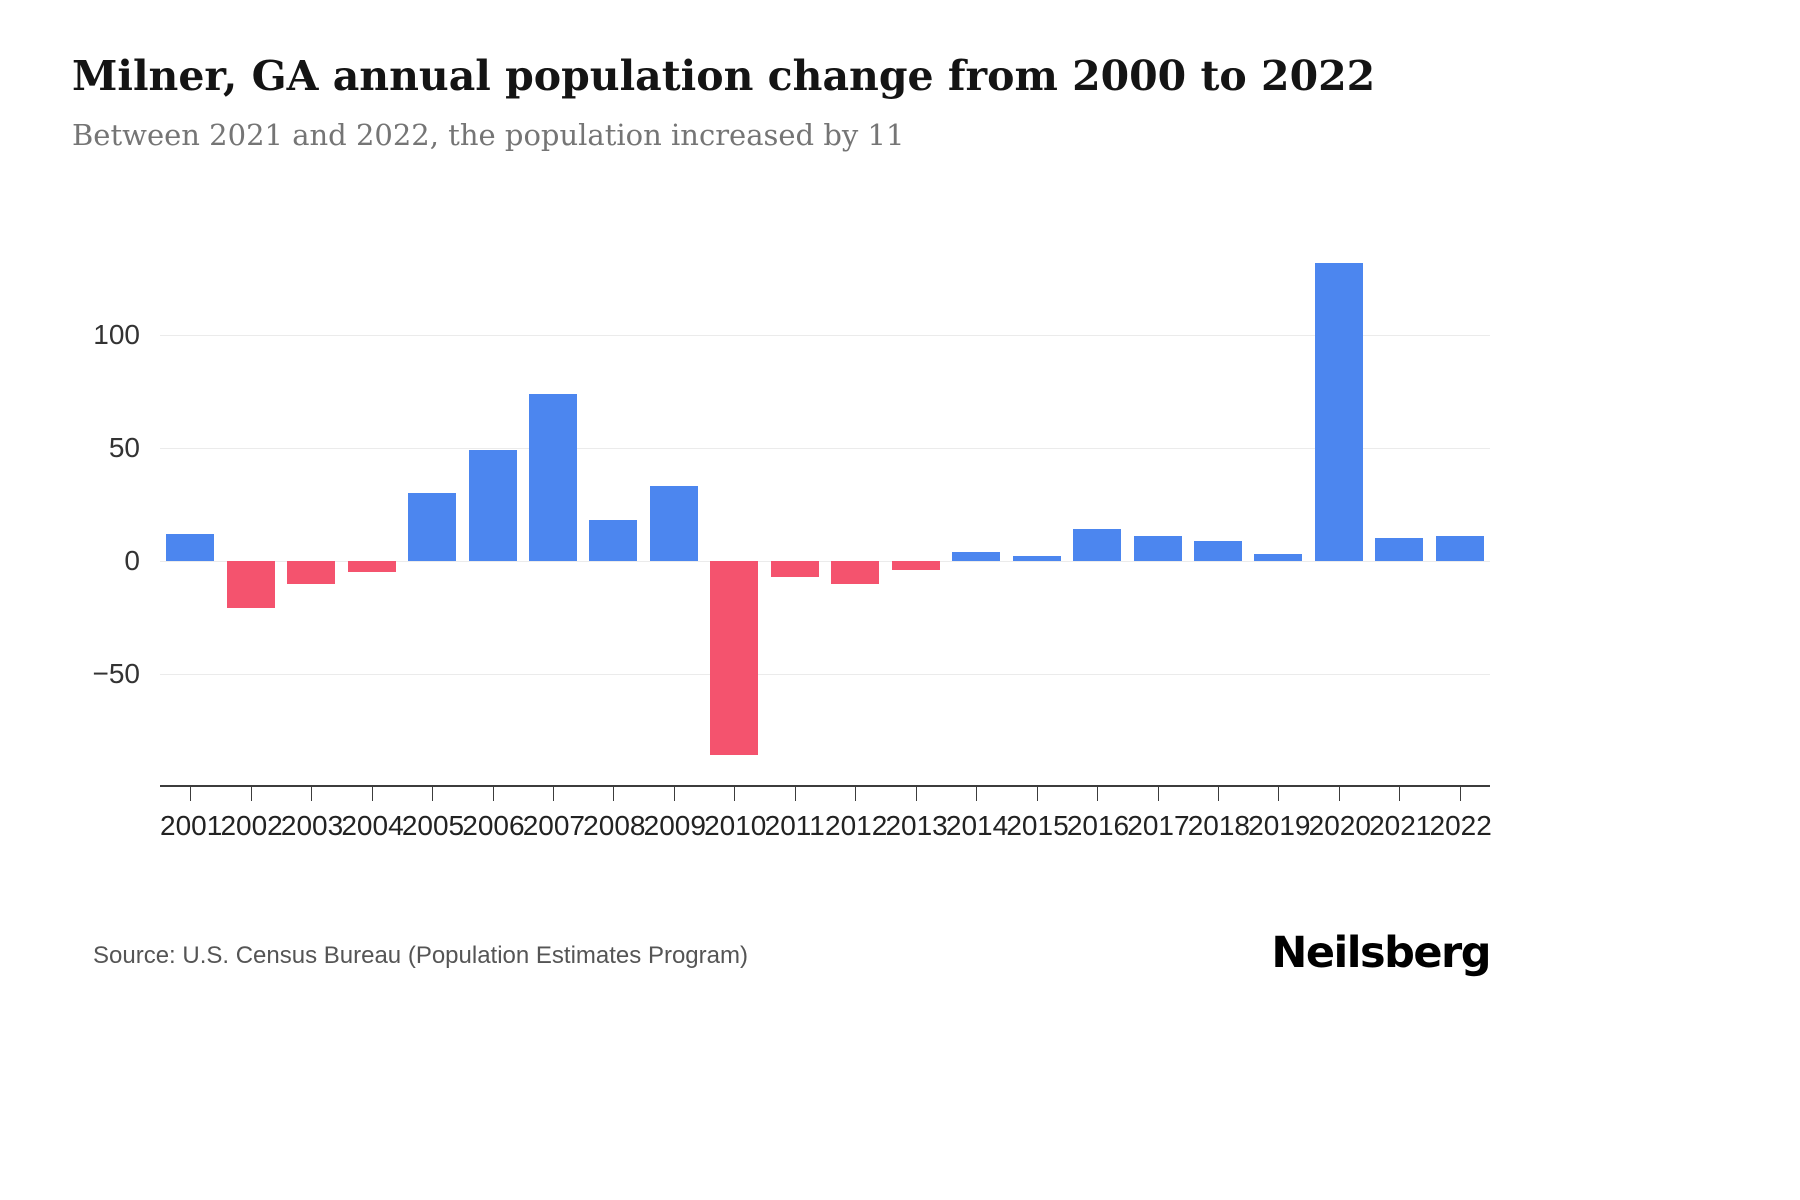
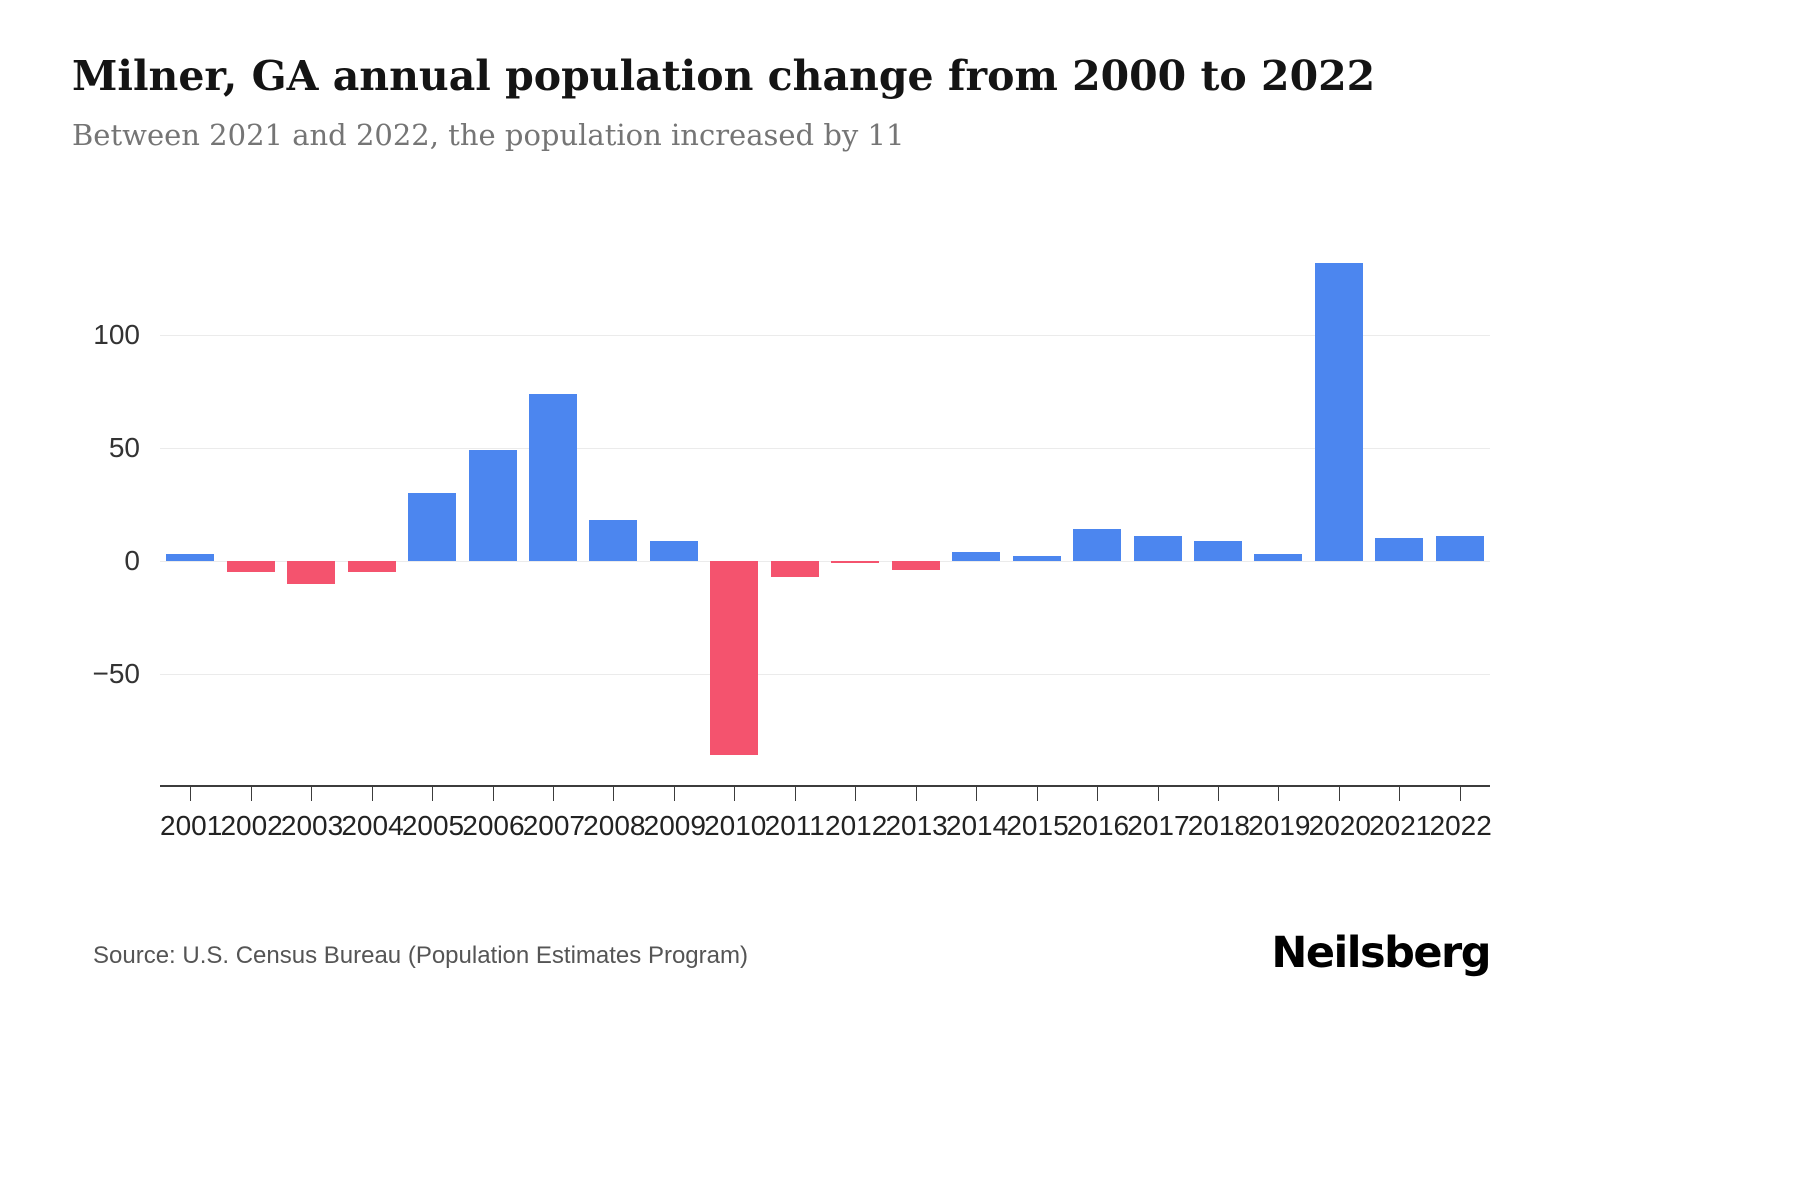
2001: 12 -> 3
2002: -21 -> -5
2009: 33 -> 9
2012: -10 -> -1
